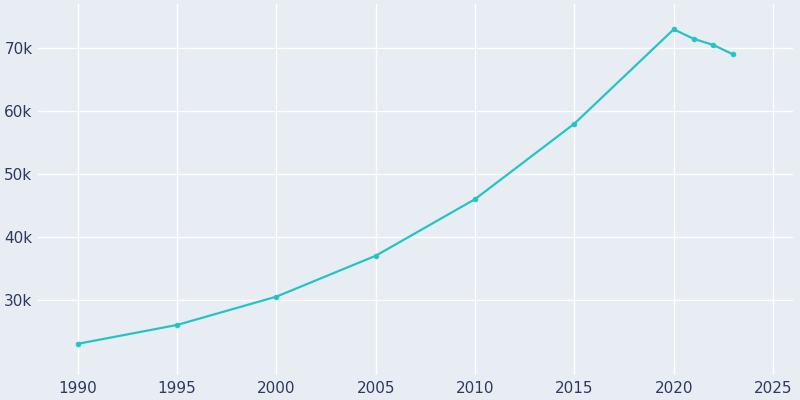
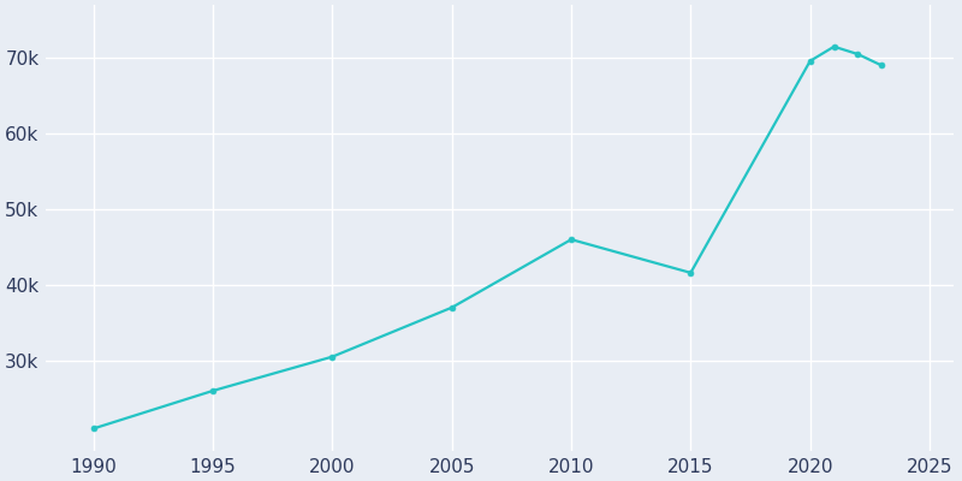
1990: 23.0k -> 21.0k
2015: 58.0k -> 41.6k
2020: 73.0k -> 69.6k
